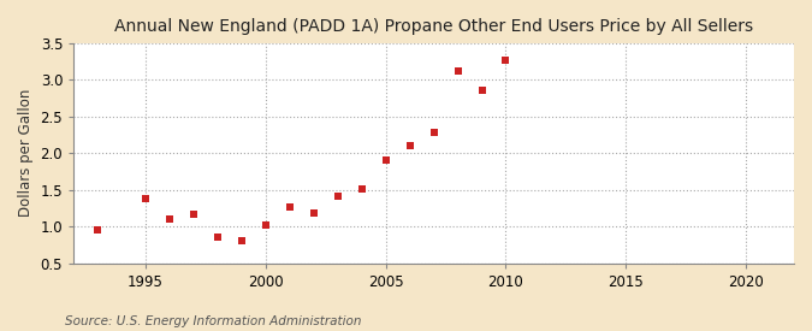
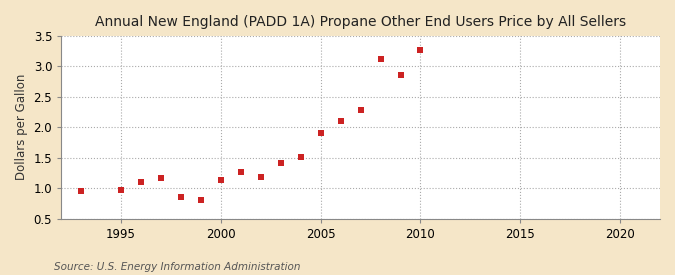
1995: 1.38 -> 0.97
2000: 1.02 -> 1.13
